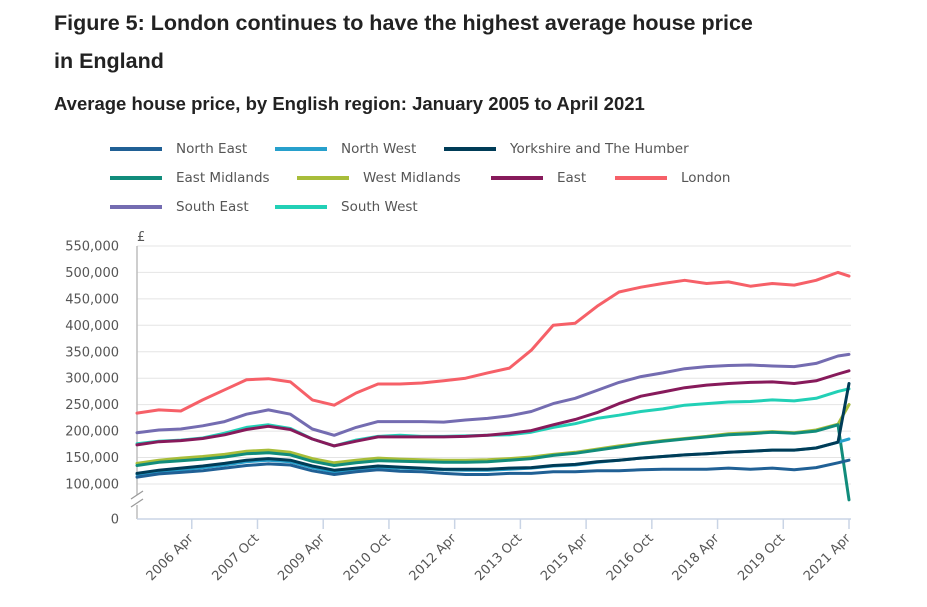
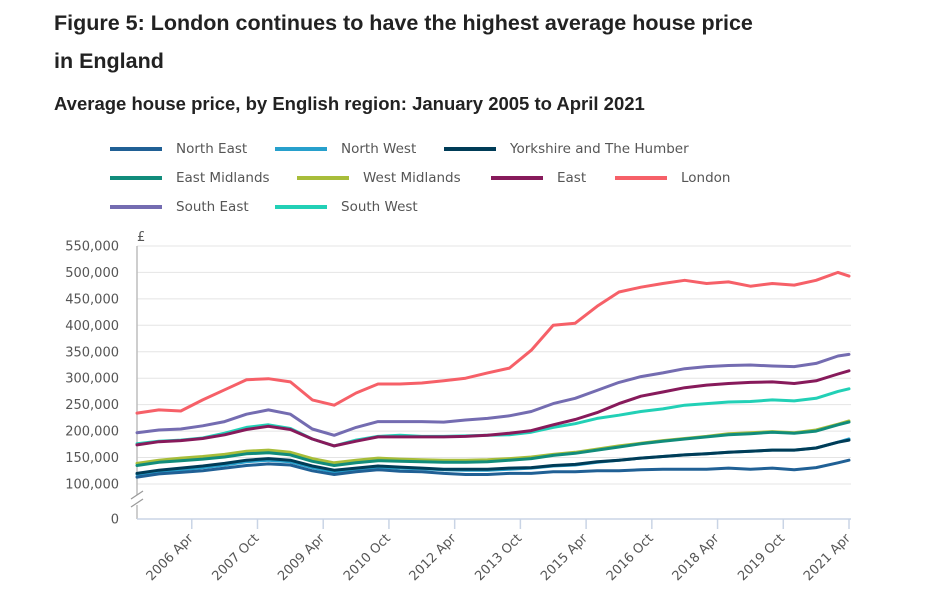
Yorkshire and The Humber/2021 Apr: 290000 -> 180000
East Midlands/2021 Apr: 70000 -> 220000
West Midlands/2021 Apr: 250000 -> 220000
